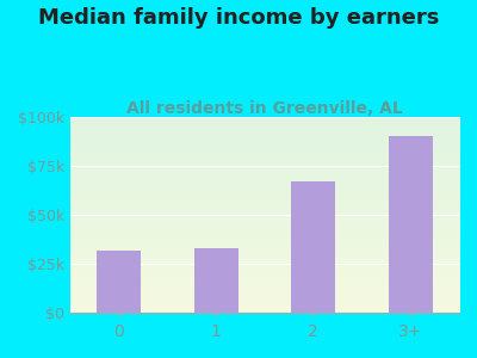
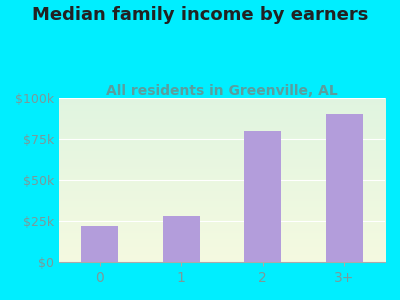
0: $32k -> $22k
1: $33k -> $28k
2: $67k -> $80k
